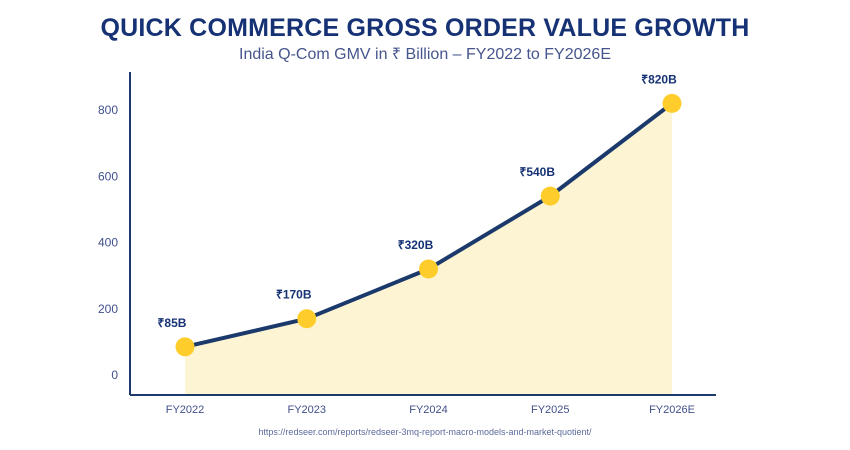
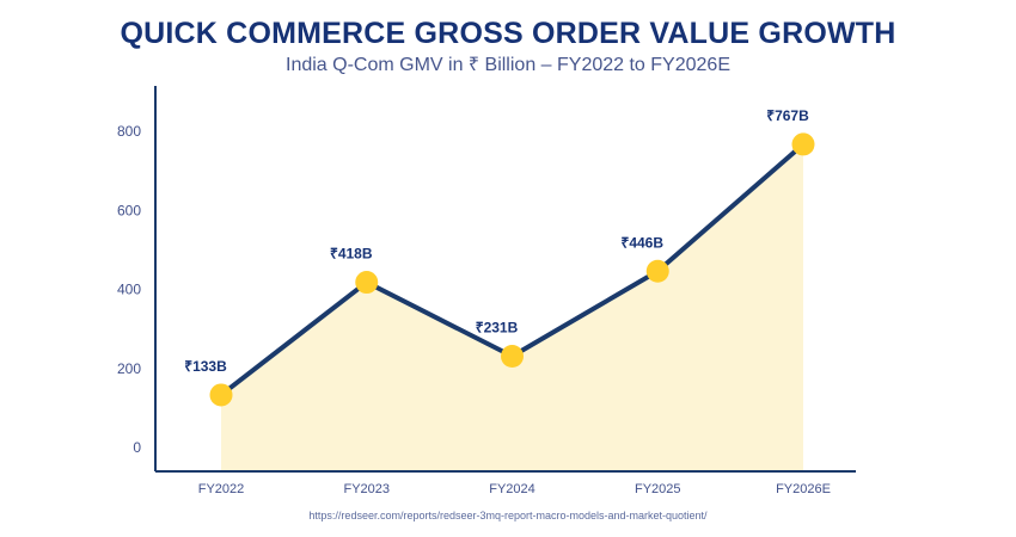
FY2022: 85 -> 133
FY2023: 170 -> 418
FY2024: 320 -> 231
FY2025: 540 -> 446
FY2026E: 820 -> 767
